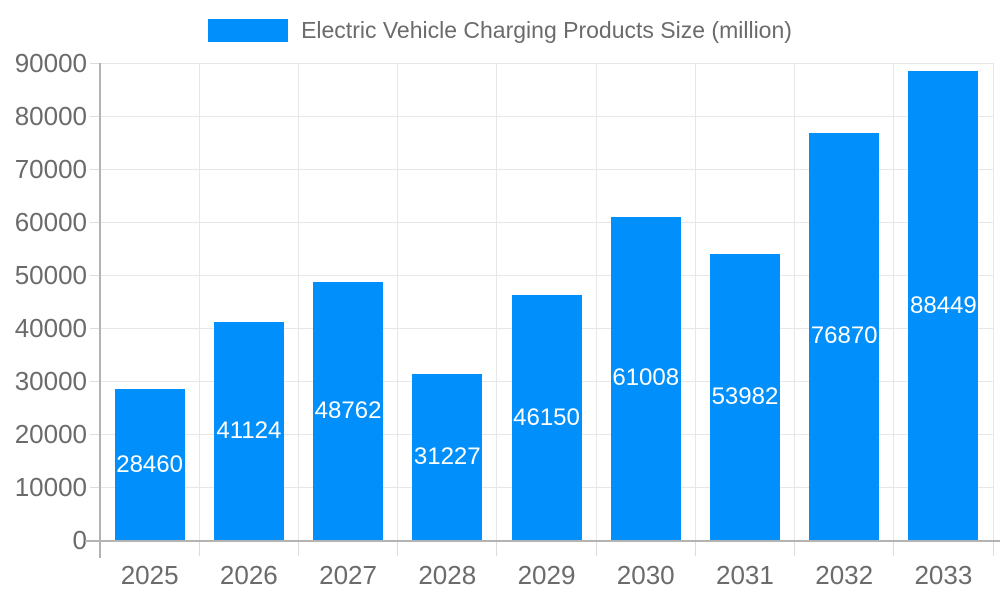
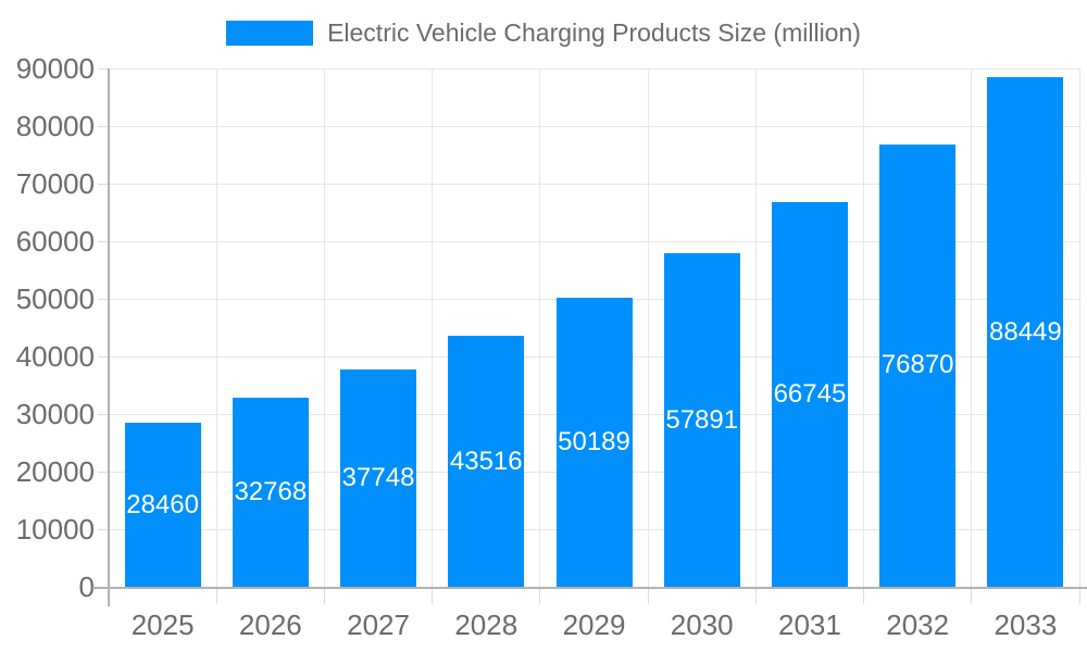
2026: 41124 -> 32768
2027: 48762 -> 37748
2028: 31227 -> 43516
2029: 46150 -> 50189
2030: 61008 -> 57891
2031: 53982 -> 66745
